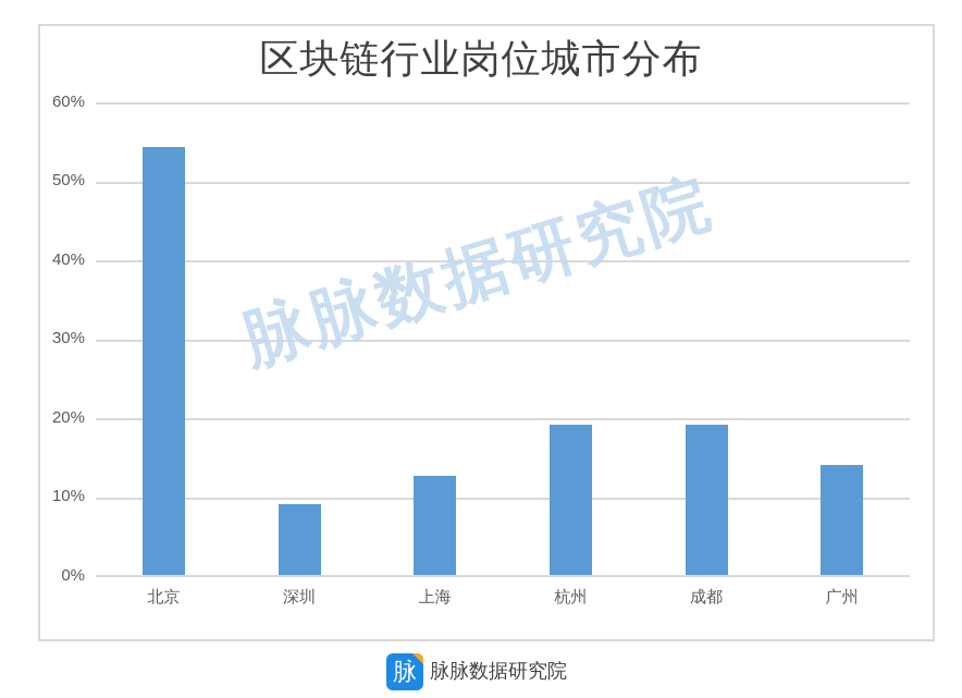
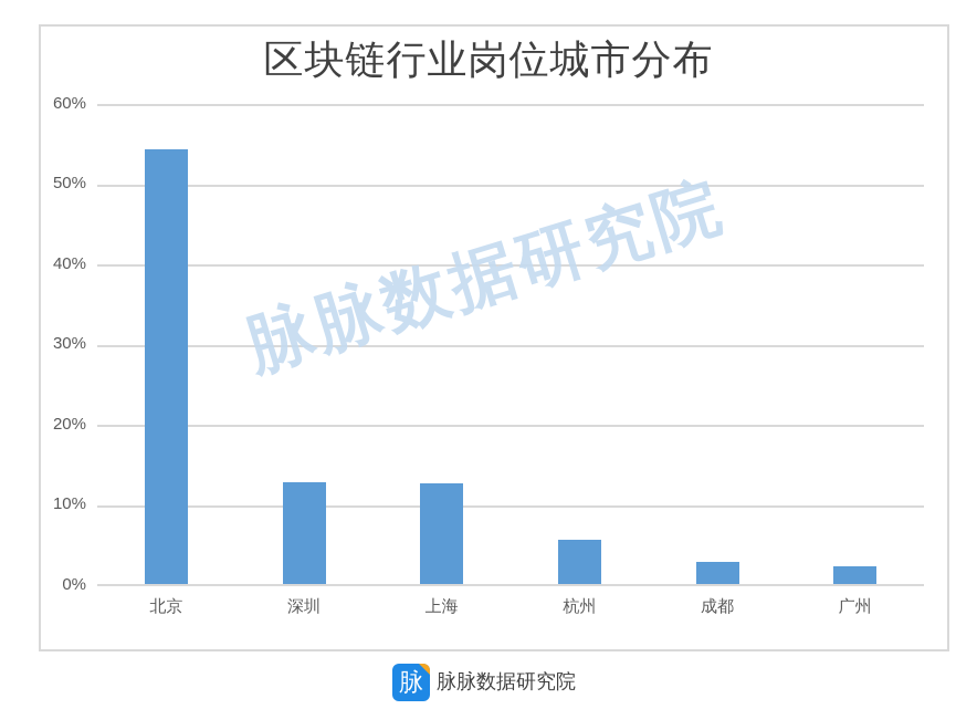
深圳: 9% -> 13%
杭州: 19% -> 6%
成都: 19% -> 3%
广州: 14% -> 2%
